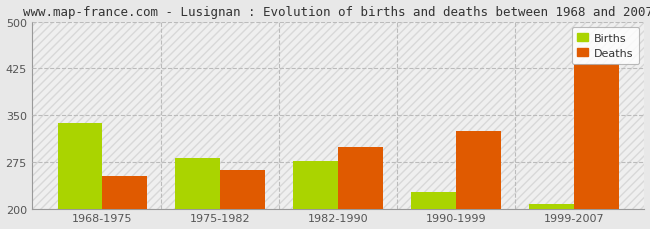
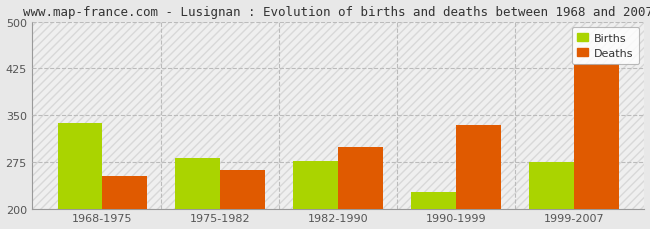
Deaths/1990-1999: 325 -> 334
Births/1999-2007: 208 -> 274
